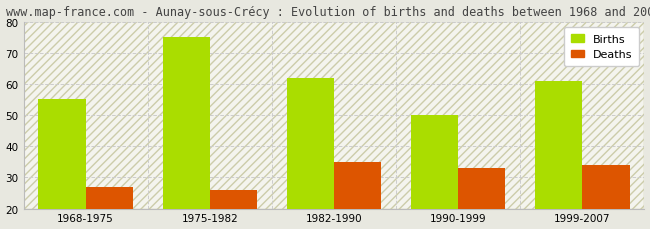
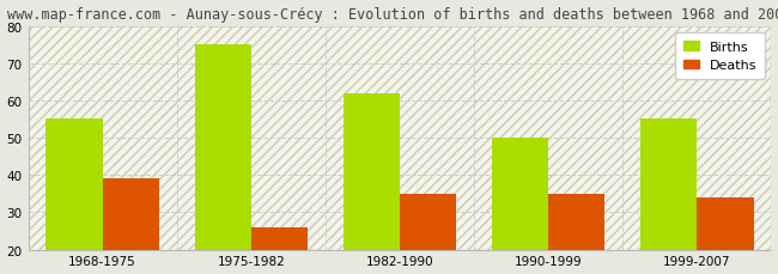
Deaths/1968-1975: 27 -> 39
Deaths/1990-1999: 33 -> 35
Births/1999-2007: 61 -> 55
